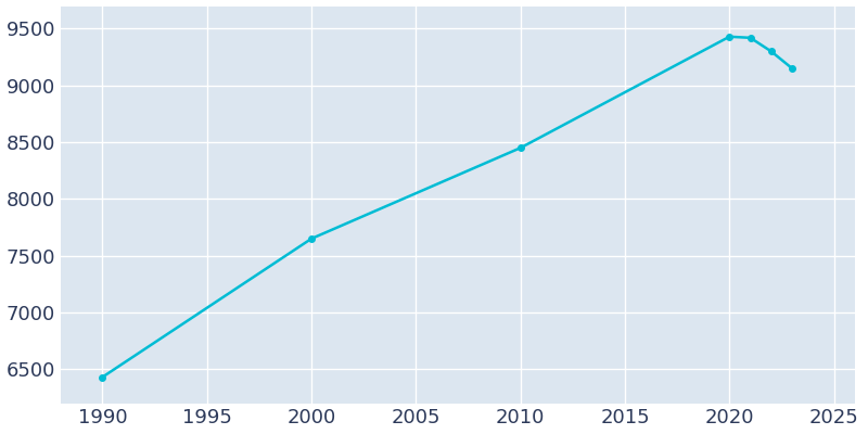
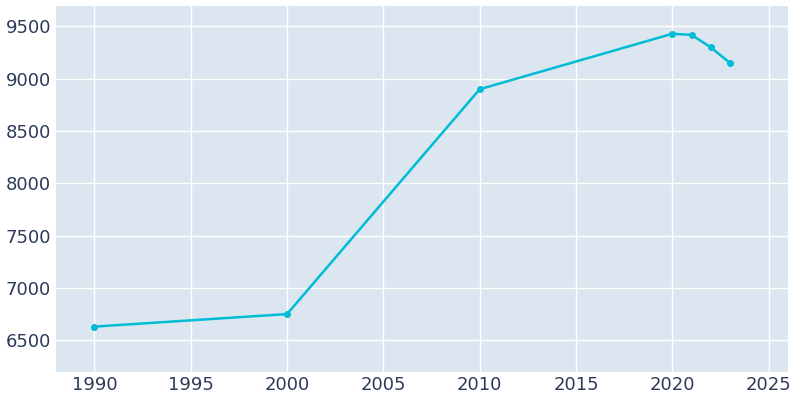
1990: 6430 -> 6630
2000: 7650 -> 6750
2010: 8450 -> 8900
